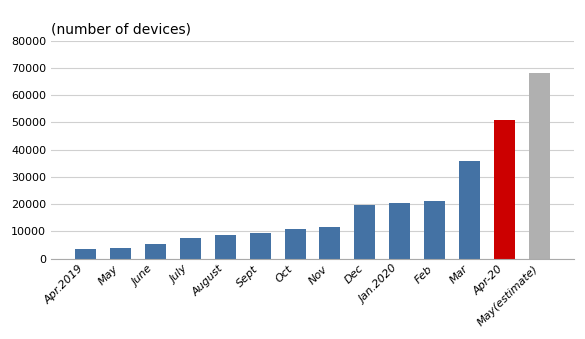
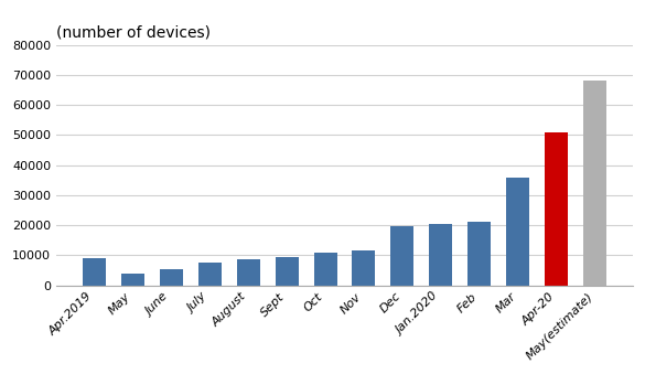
Apr.2019: 3500 -> 9000
